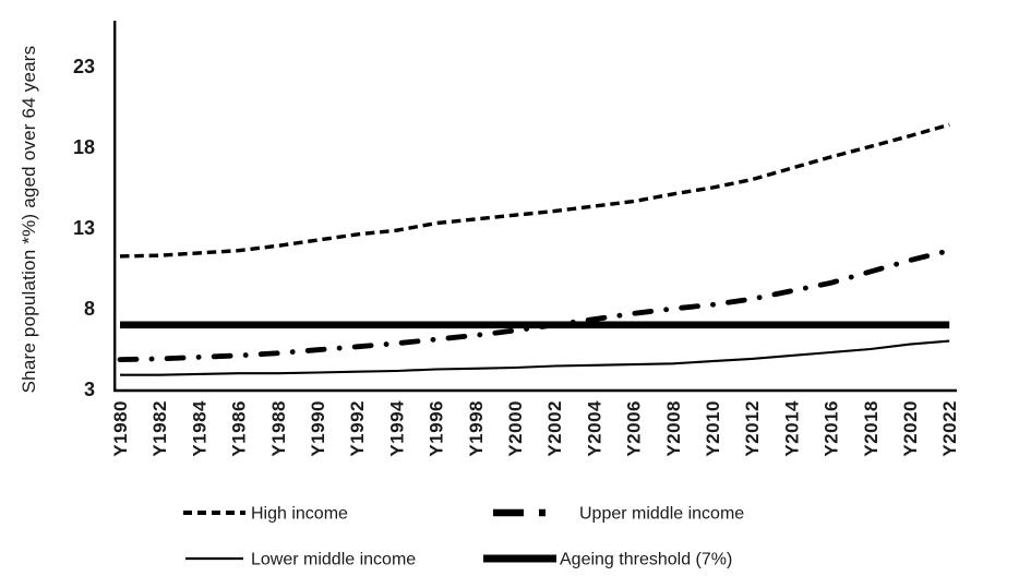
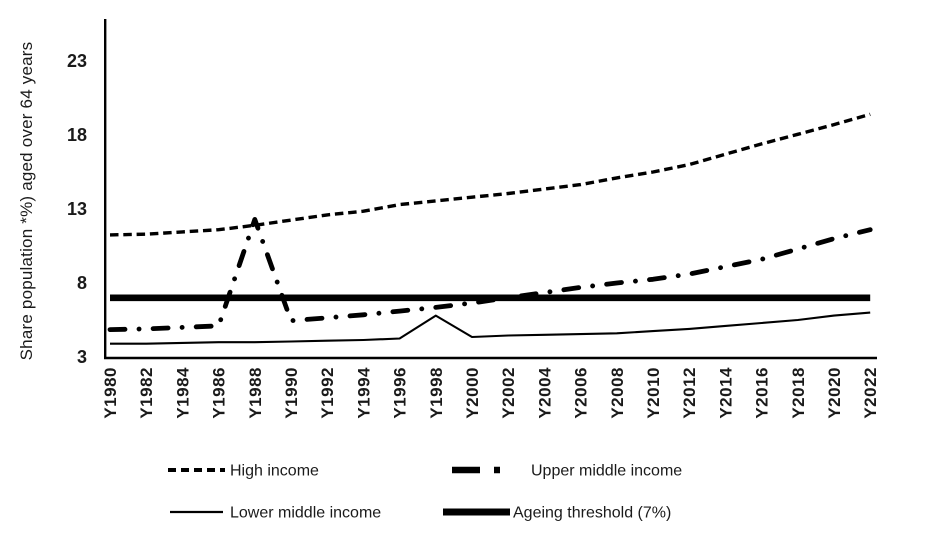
Upper middle income/Y1988: 5.2 -> 12.3
Lower middle income/Y1998: 4.3 -> 5.8
